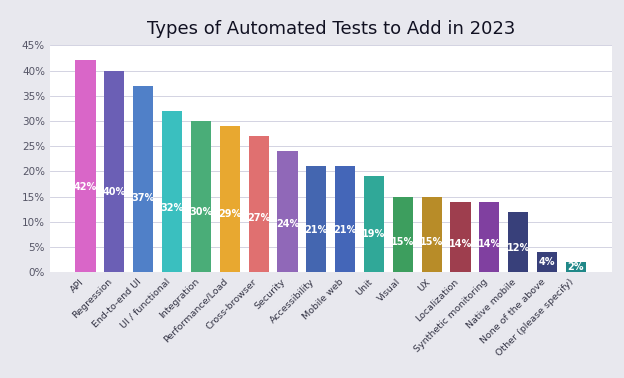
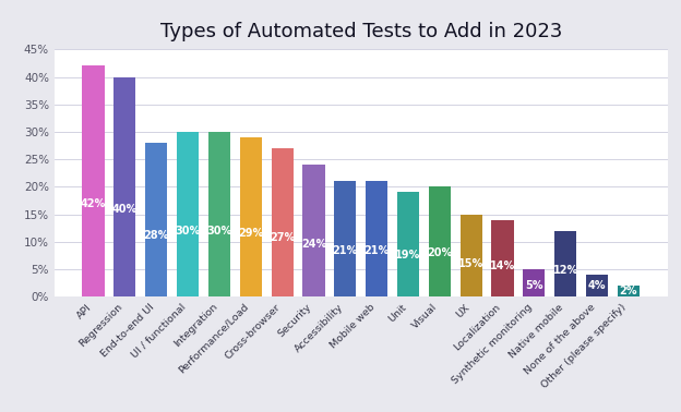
End-to-end UI: 37% -> 28%
UI / functional: 32% -> 30%
Visual: 15% -> 20%
Synthetic monitoring: 14% -> 5%
